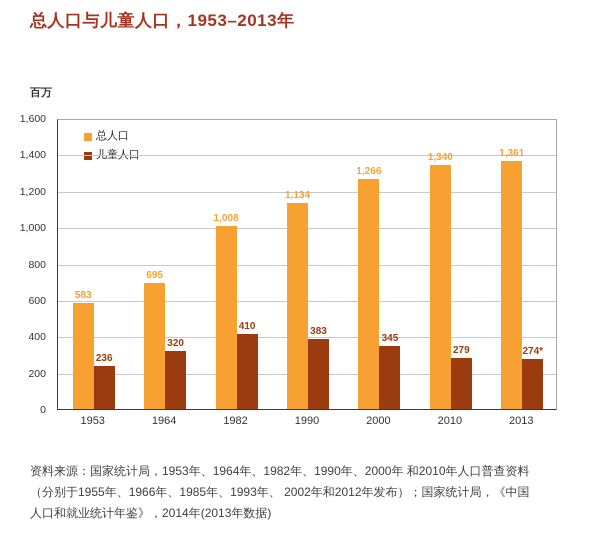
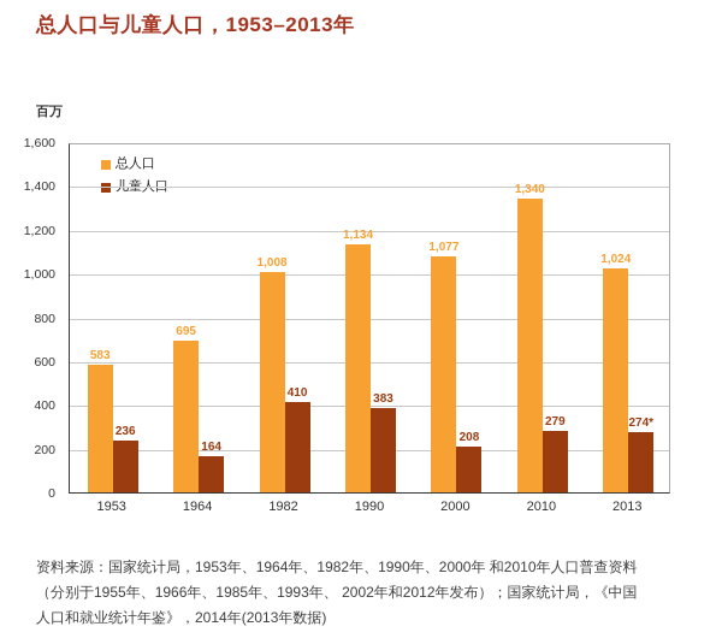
儿童人口/1964: 320 -> 164
总人口/2000: 1,266 -> 1,077
儿童人口/2000: 345 -> 208
总人口/2013: 1,361 -> 1,024
